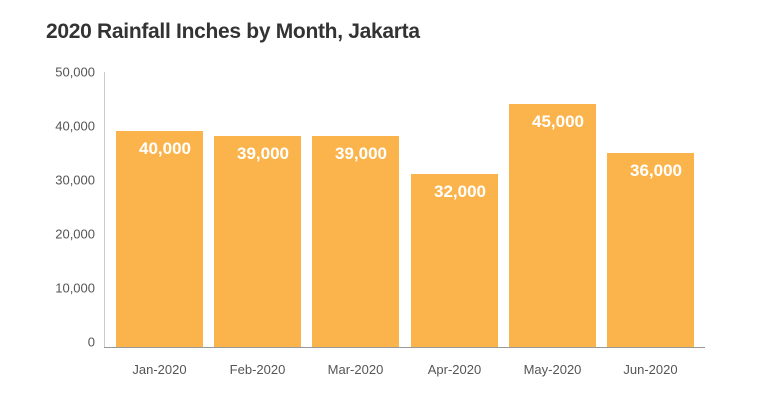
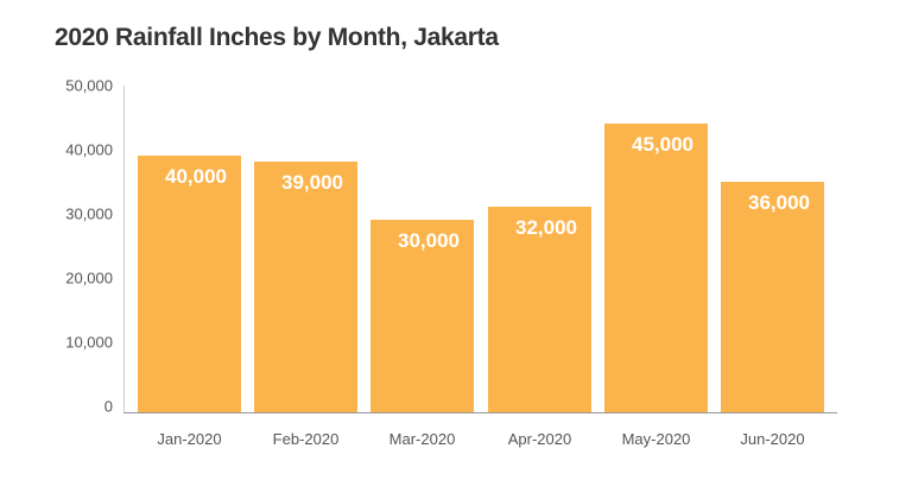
Mar-2020: 39,000 -> 30,000
